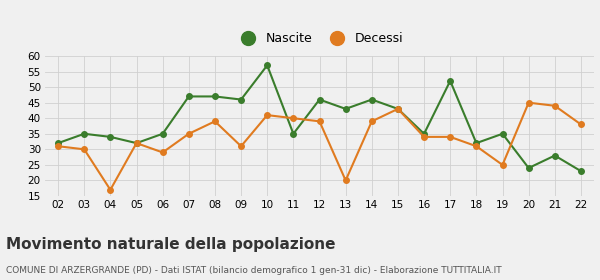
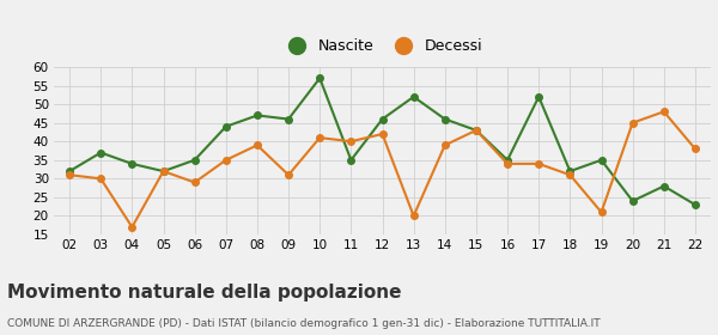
Nascite/03: 35 -> 37
Nascite/07: 47 -> 44
Decessi/12: 39 -> 42
Nascite/13: 43 -> 52
Decessi/19: 25 -> 21
Decessi/21: 44 -> 48
